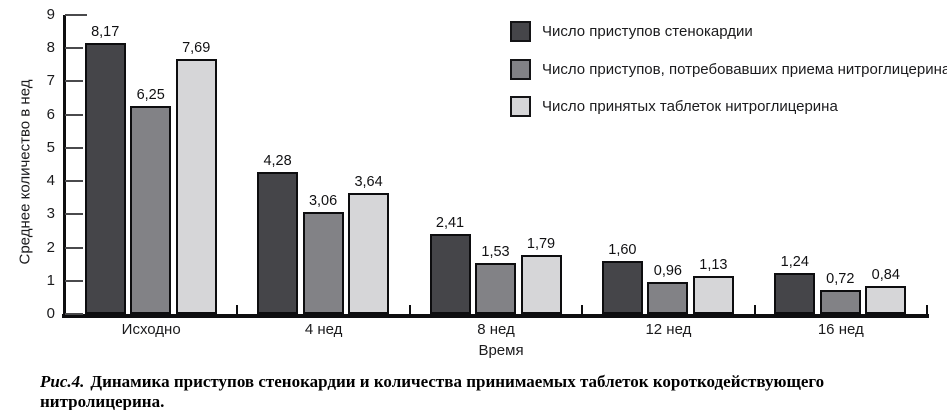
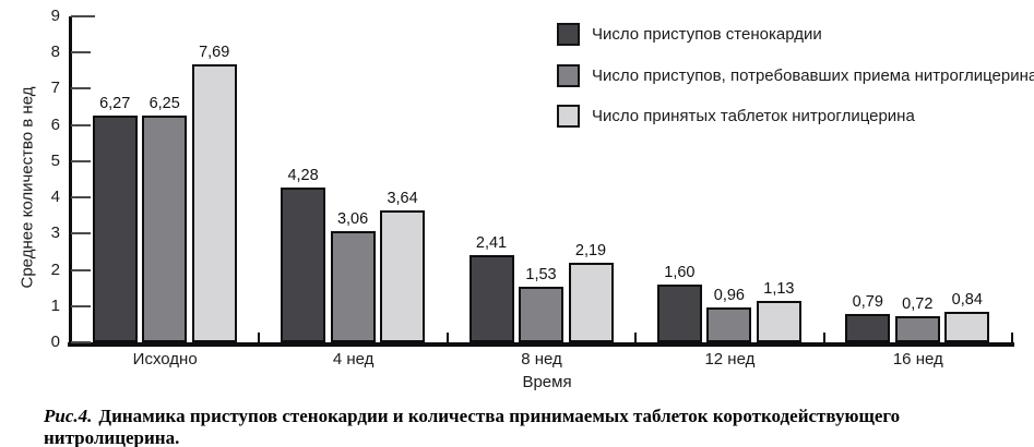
Число приступов стенокардии/Исходно: 8,17 -> 6,27
Число принятых таблеток нитроглицерина/8 нед: 1,79 -> 2,19
Число приступов стенокардии/16 нед: 1,24 -> 0,79
